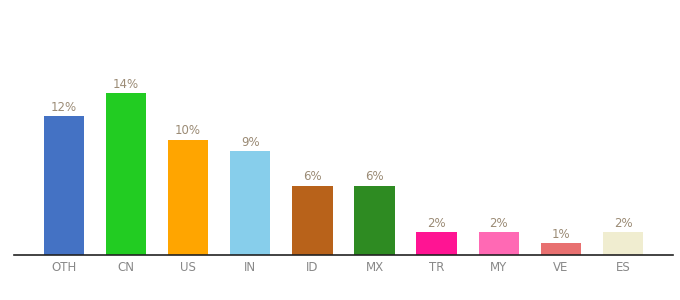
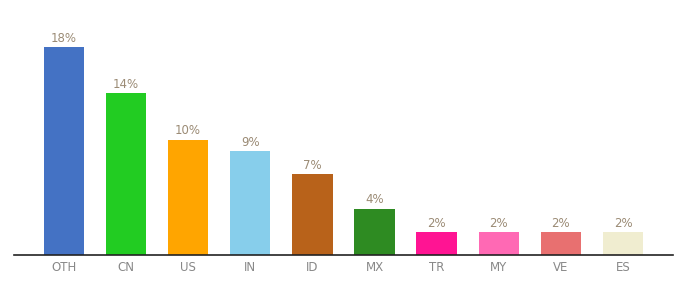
OTH: 12% -> 18%
ID: 6% -> 7%
MX: 6% -> 4%
VE: 1% -> 2%
